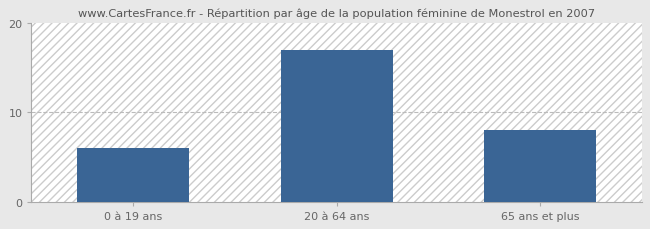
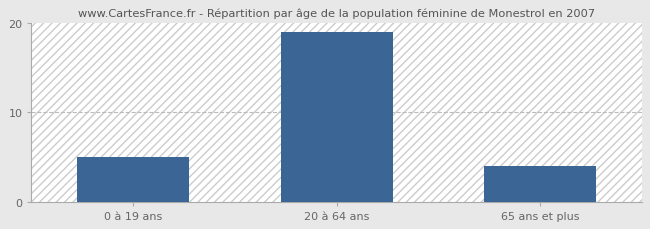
0 à 19 ans: 6 -> 5
20 à 64 ans: 17 -> 19
65 ans et plus: 8 -> 4
